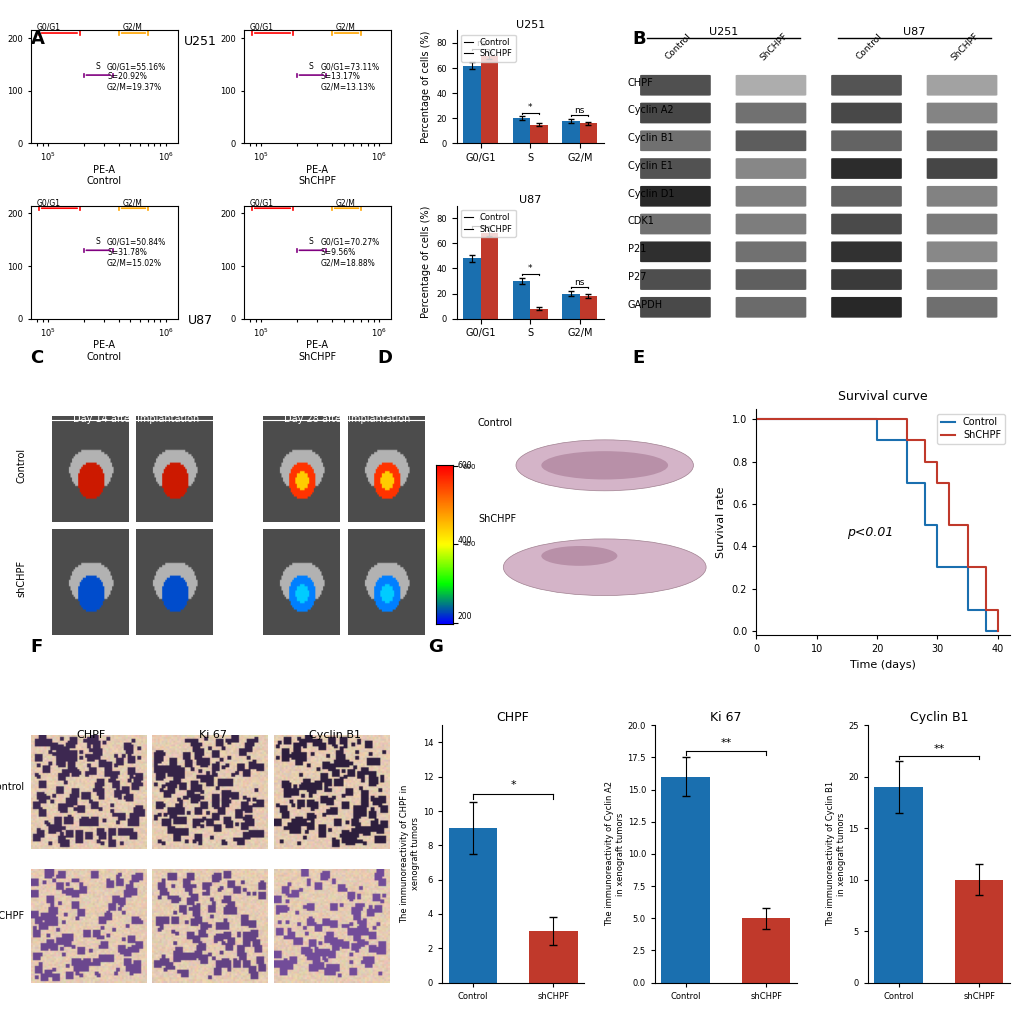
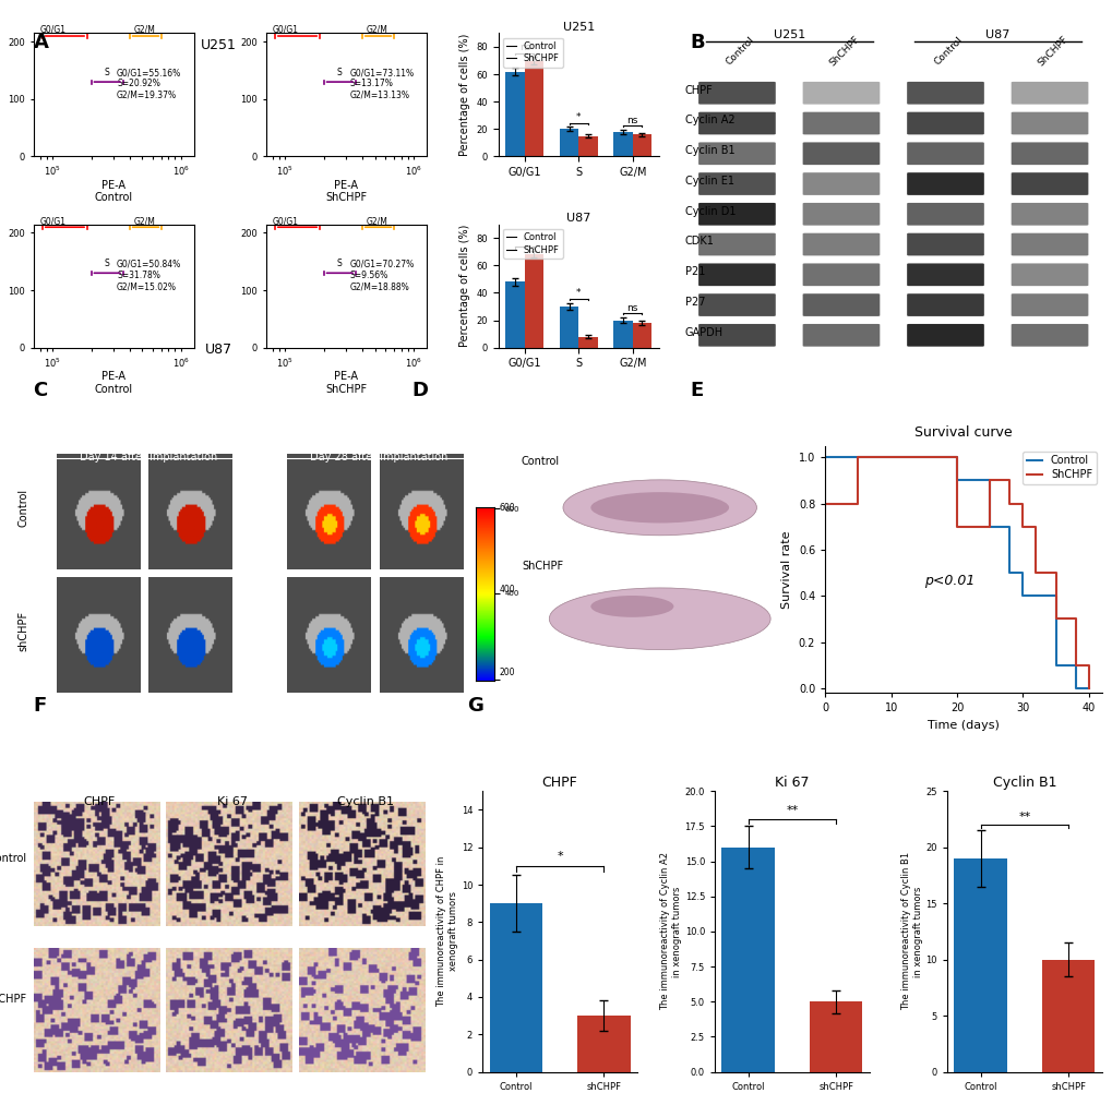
Survival curve/ShCHPF/0: 1.0 -> 0.8
Survival curve/ShCHPF/20: 1.0 -> 0.7
Survival curve/Control/30: 0.3 -> 0.4
